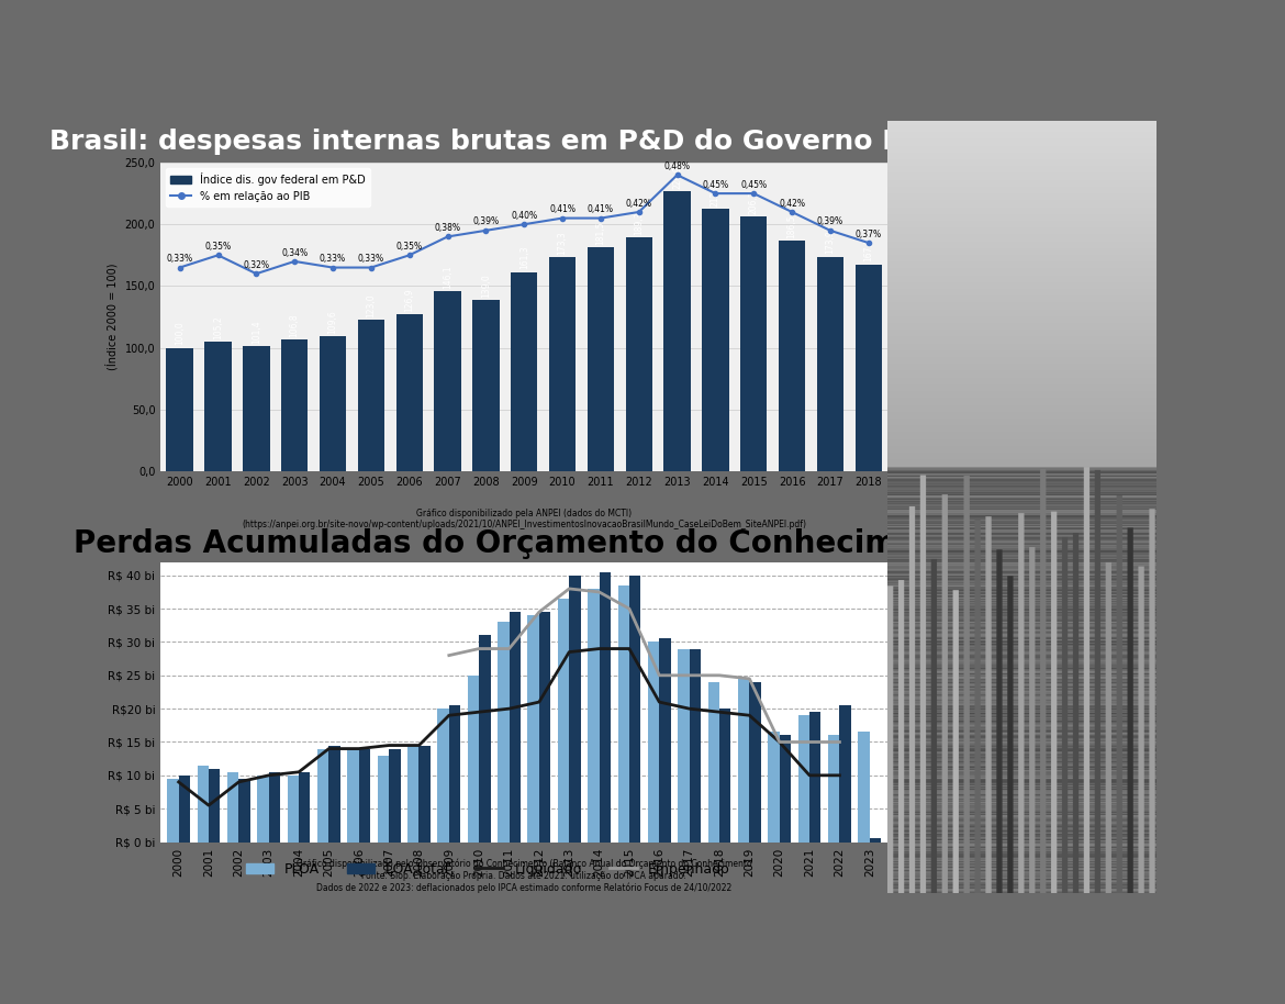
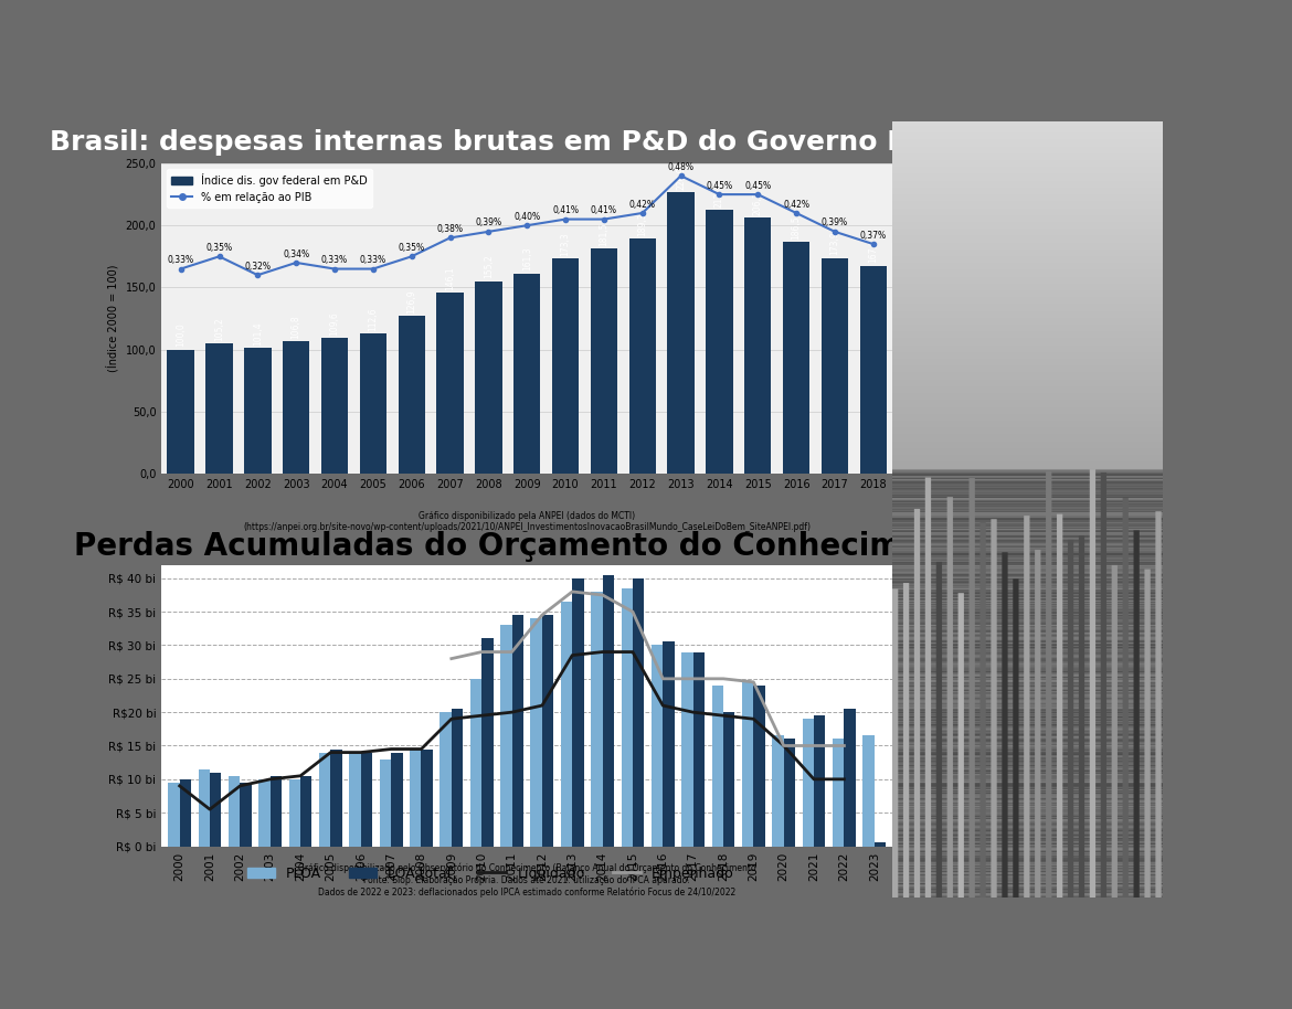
Índice dis. gov federal em P&D/2005: 123 -> 113
Índice dis. gov federal em P&D/2008: 139 -> 155
